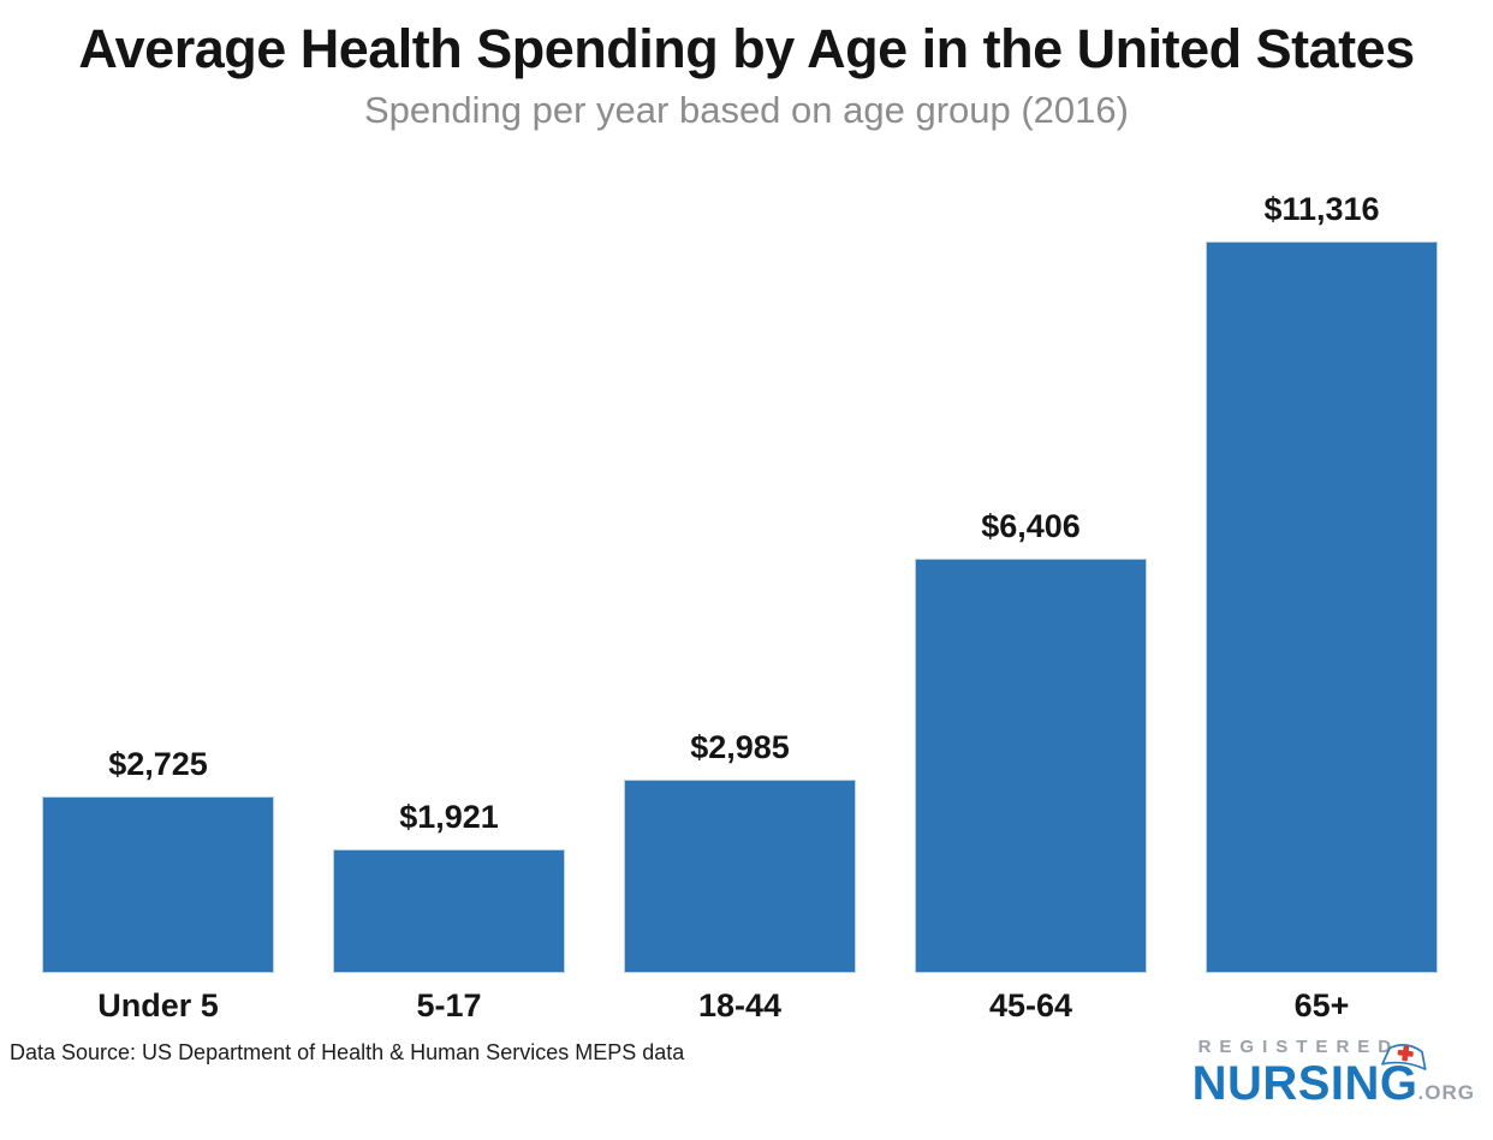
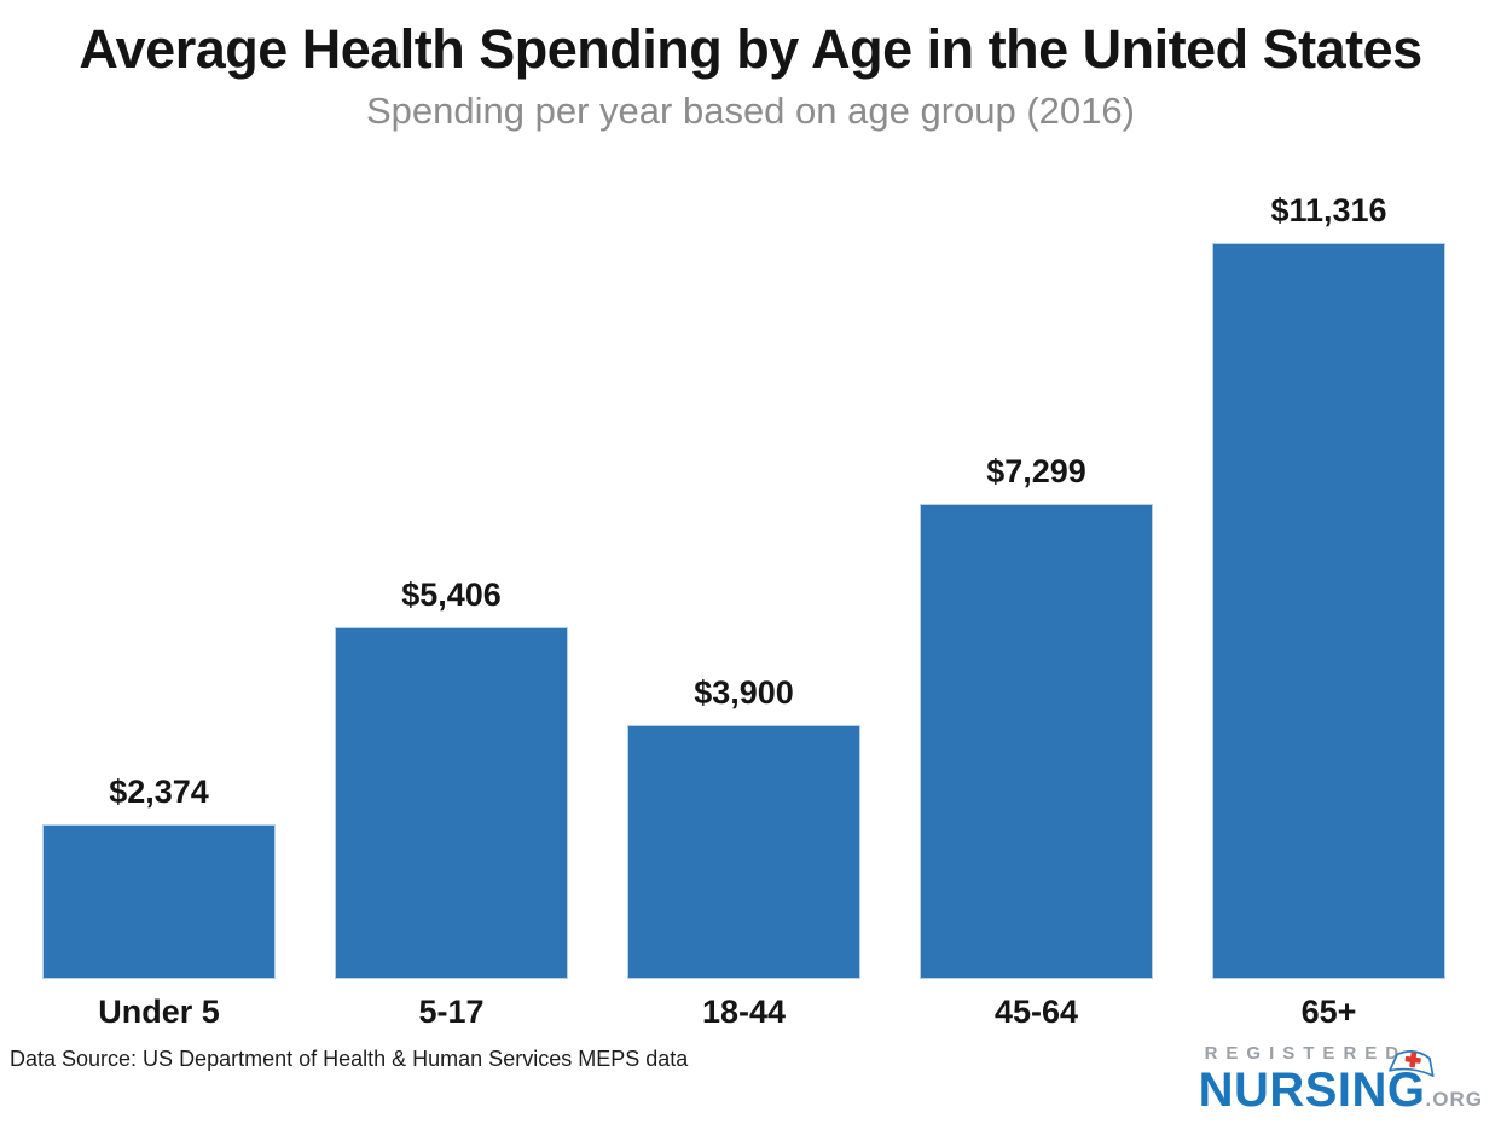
Under 5: $2,725 -> $2,374
5-17: $1,921 -> $5,406
18-44: $2,985 -> $3,900
45-64: $6,406 -> $7,299
